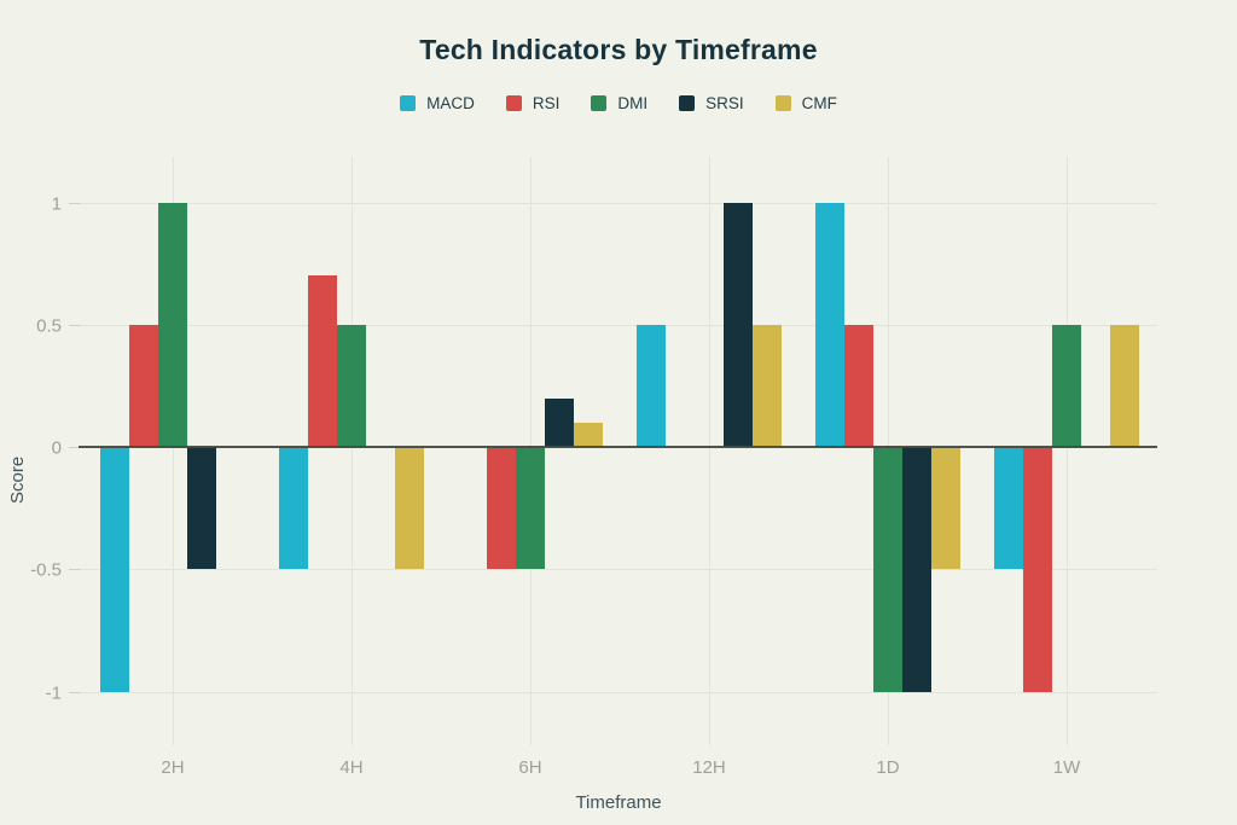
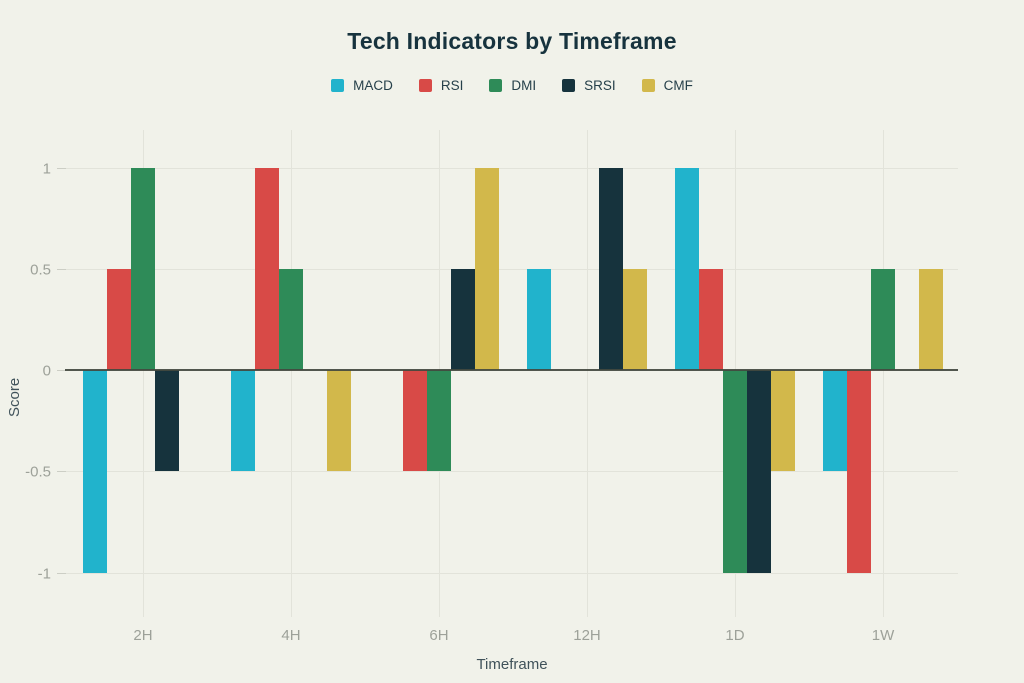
RSI/4H: 0.7 -> 1.0
SRSI/6H: 0.2 -> 0.5
CMF/6H: 0.1 -> 1.0
